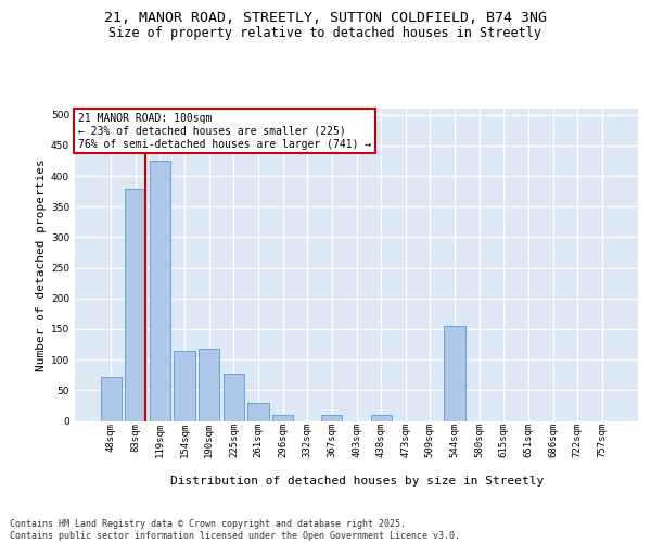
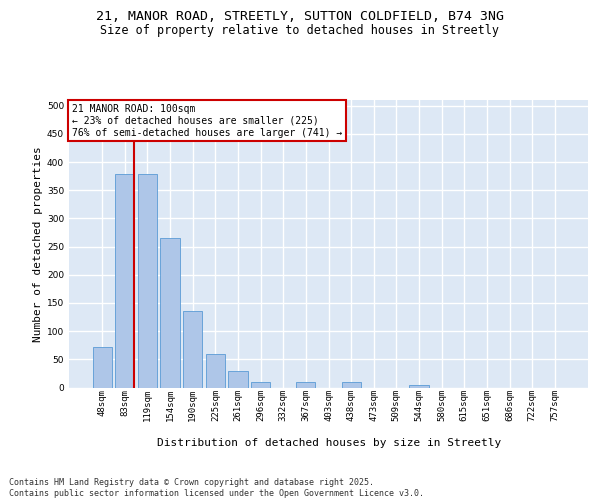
119sqm: 424 -> 378
154sqm: 114 -> 265
190sqm: 118 -> 135
225sqm: 78 -> 60
544sqm: 156 -> 4
